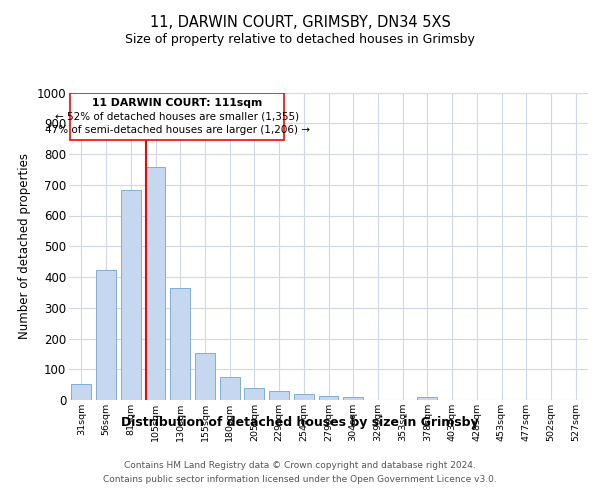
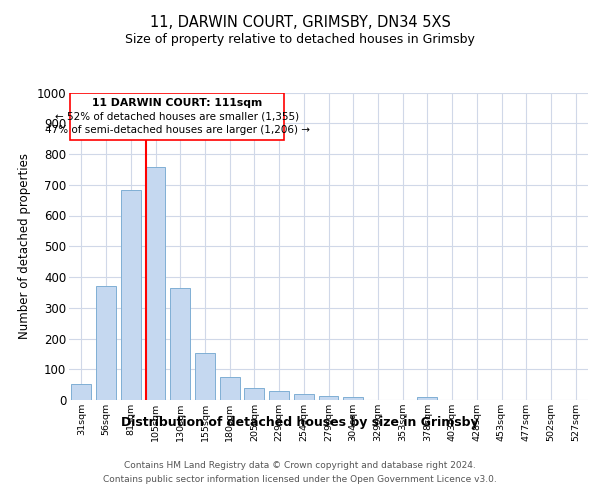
56sqm: 422 -> 370
